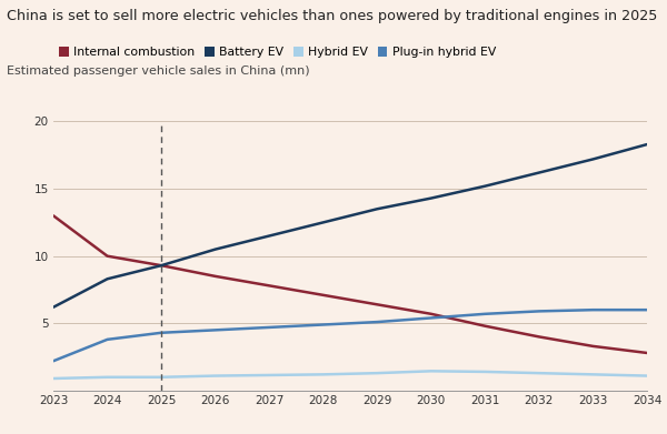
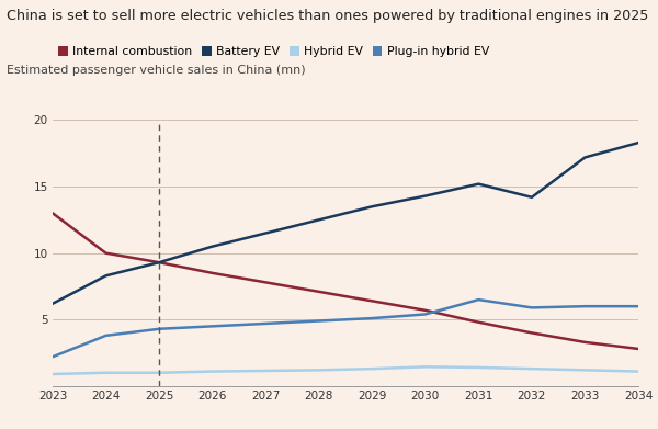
Plug-in hybrid EV/2031: 5.7 -> 6.5
Battery EV/2032: 16.2 -> 14.2
